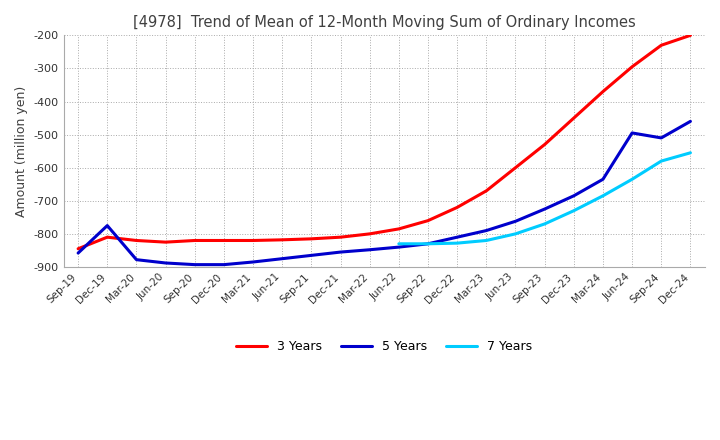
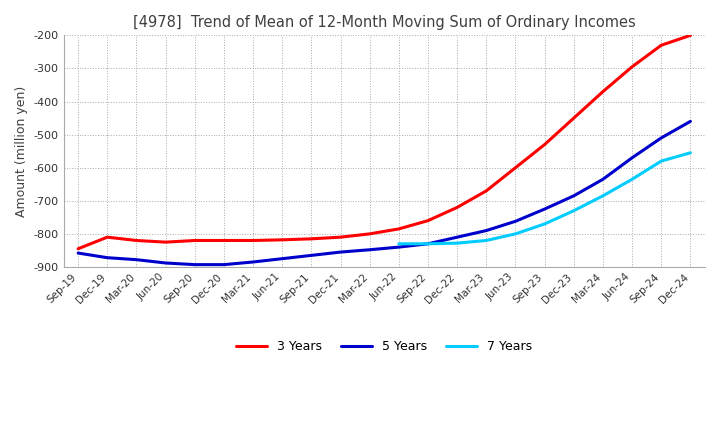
5 Years/Dec-19: -775 -> -872
5 Years/Jun-24: -495 -> -570
